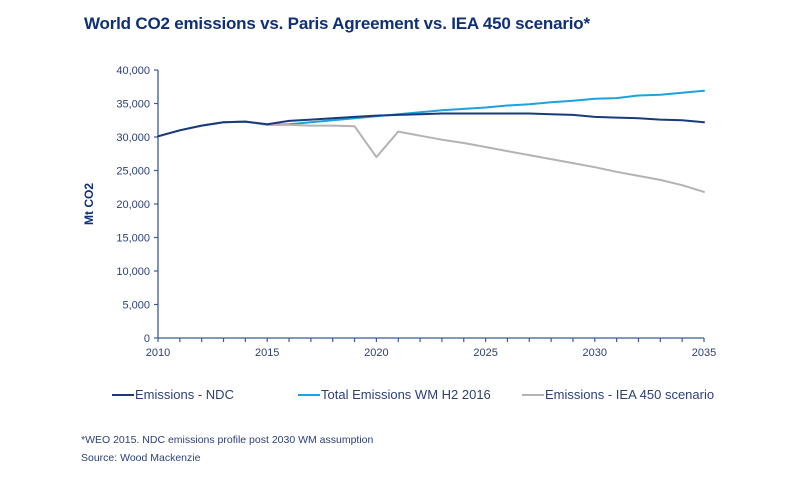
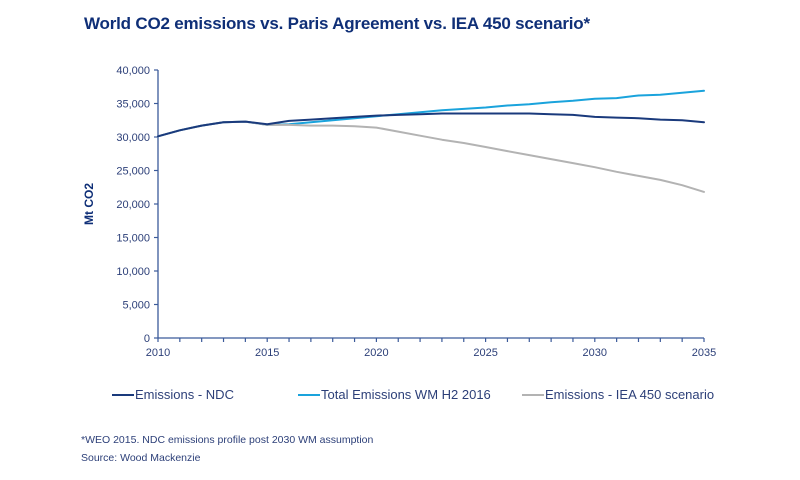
Emissions - IEA 450 scenario/2020: 27000 -> 31000
